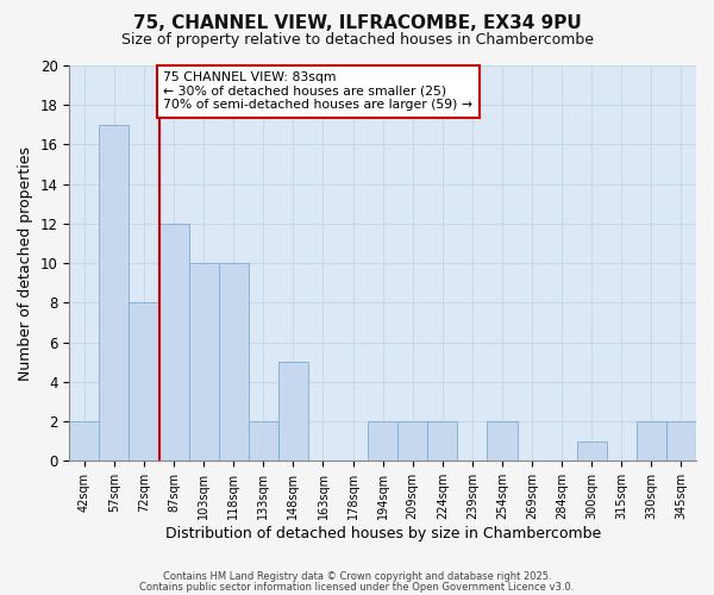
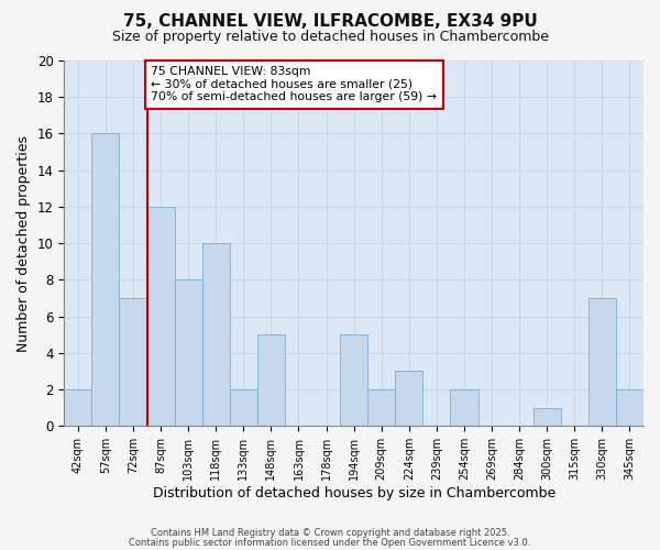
57sqm: 17 -> 16
72sqm: 8 -> 7
103sqm: 10 -> 8
194sqm: 2 -> 5
224sqm: 2 -> 3
330sqm: 2 -> 7
